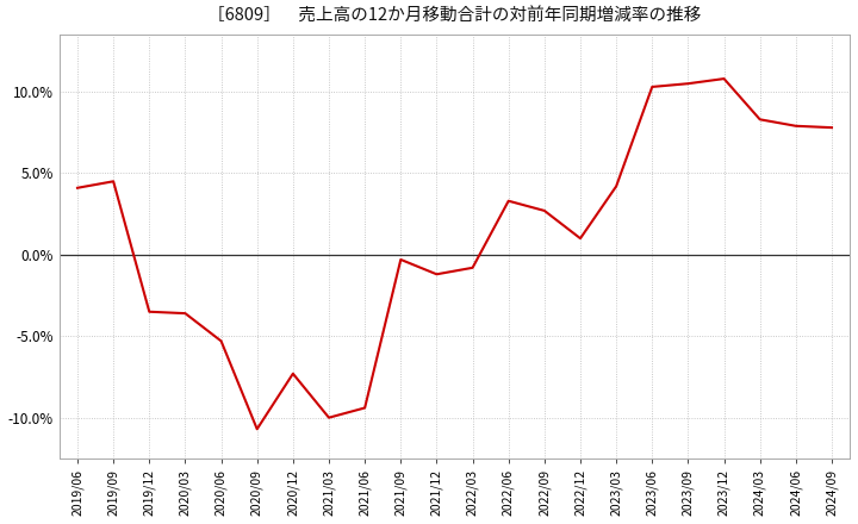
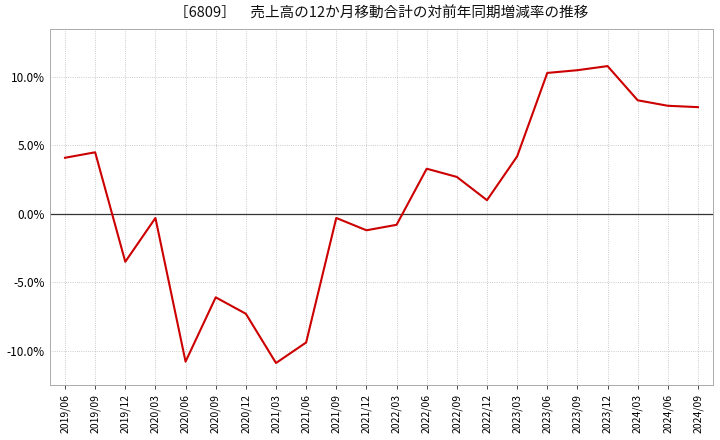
2020/03: -3.6% -> -0.3%
2020/06: -5.3% -> -10.8%
2020/09: -10.7% -> -6.1%
2021/03: -10.0% -> -10.9%
